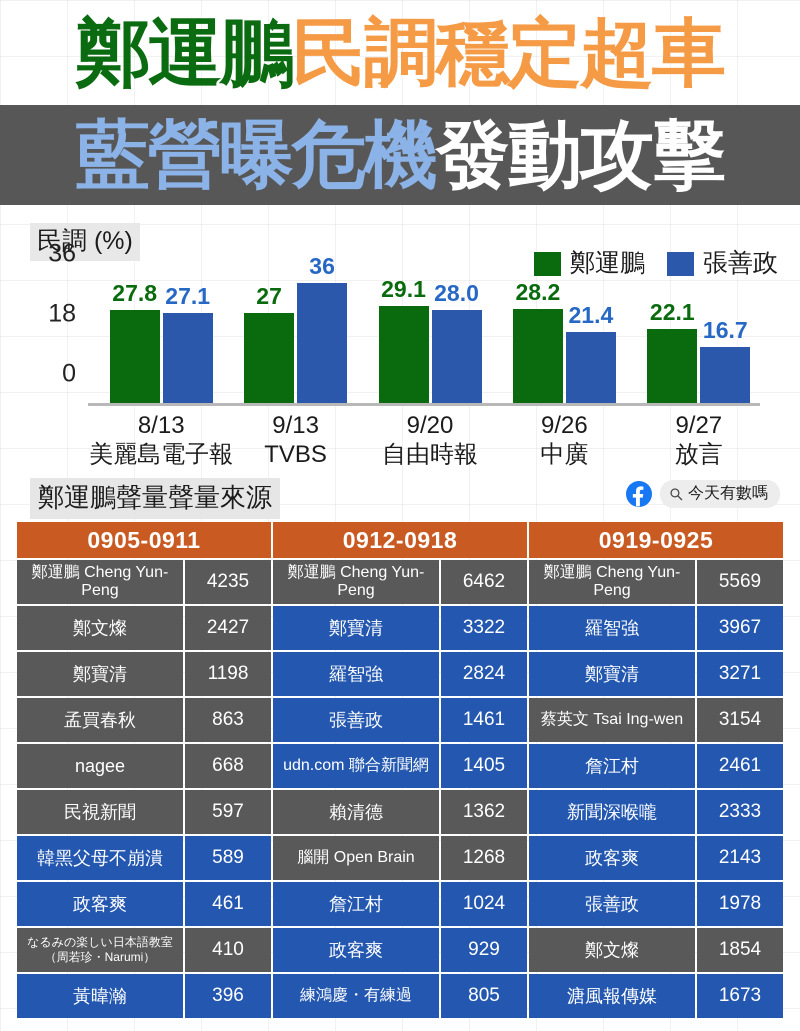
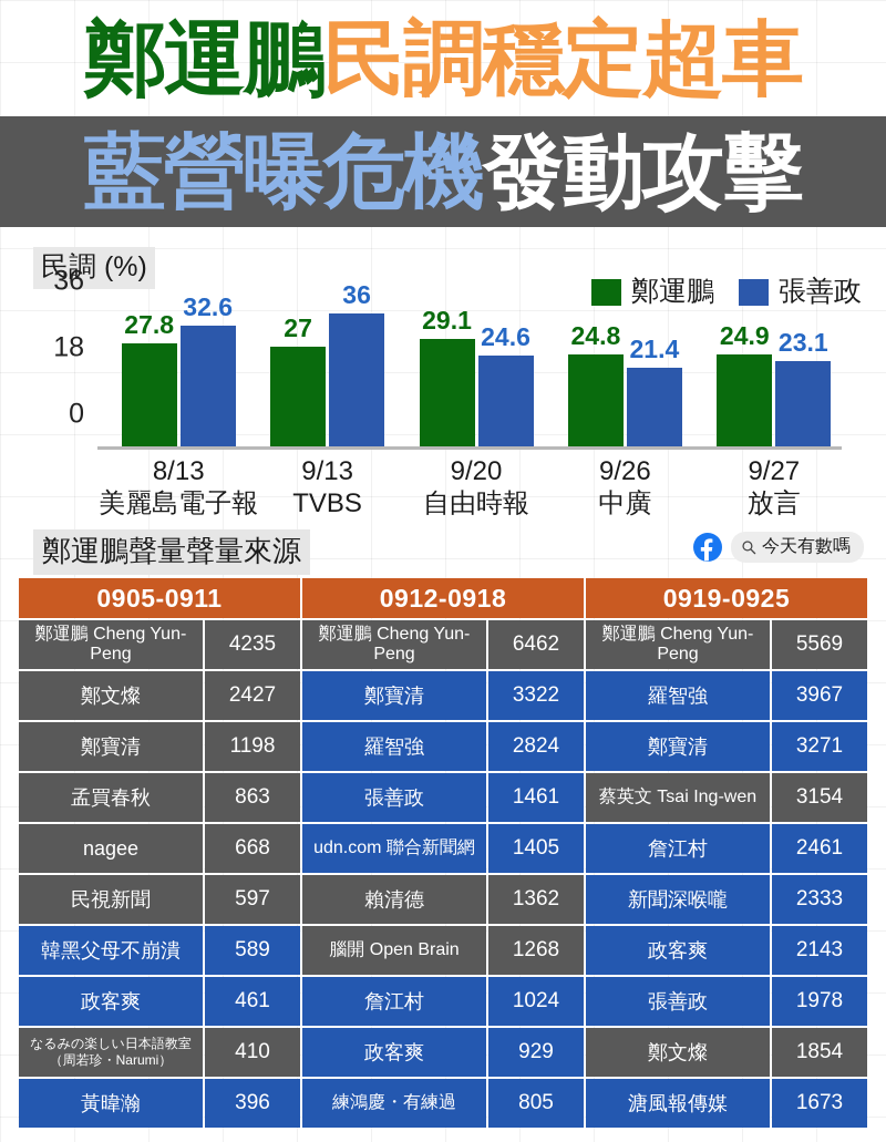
張善政/8/13: 27.1 -> 32.6
張善政/9/20: 28.0 -> 24.6
鄭運鵬/9/26: 28.2 -> 24.8
鄭運鵬/9/27: 22.1 -> 24.9
張善政/9/27: 16.7 -> 23.1
